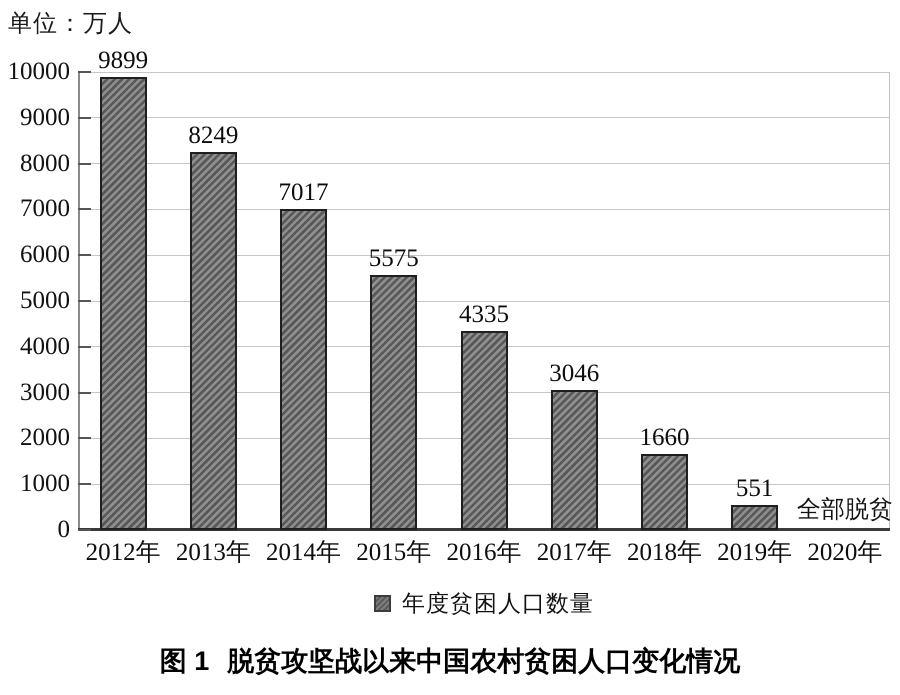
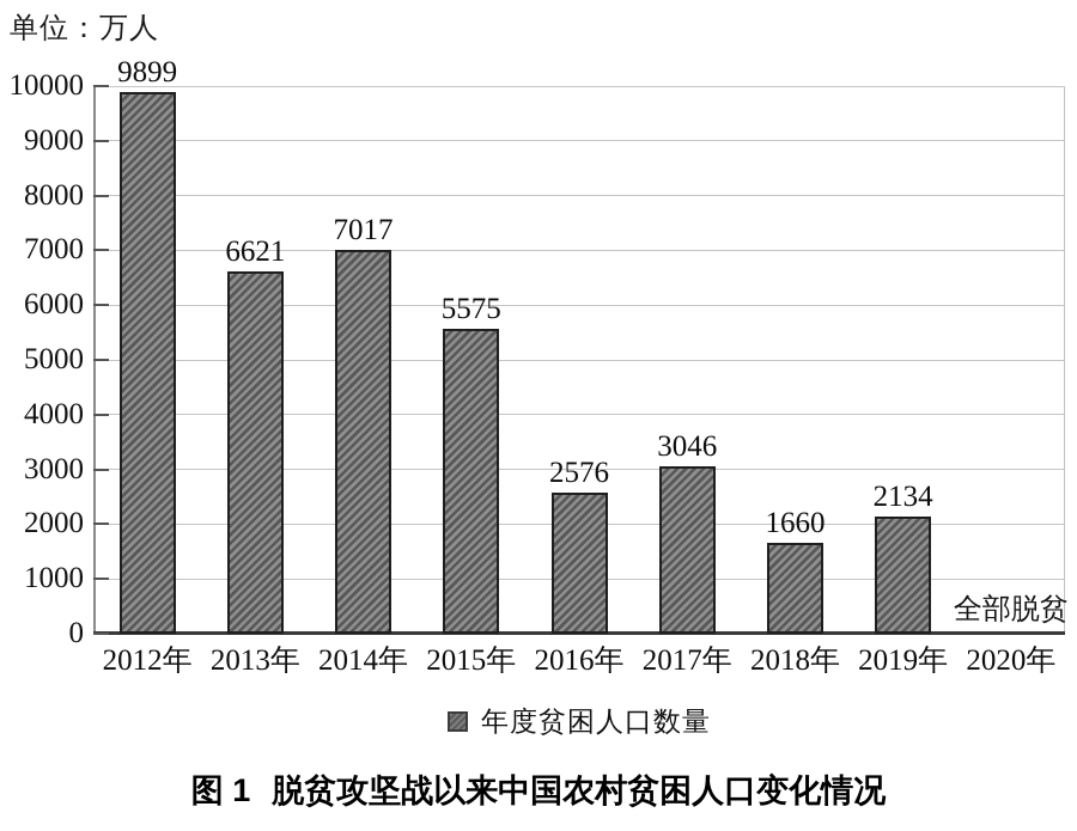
2013年: 8249 -> 6621
2016年: 4335 -> 2576
2019年: 551 -> 2134
